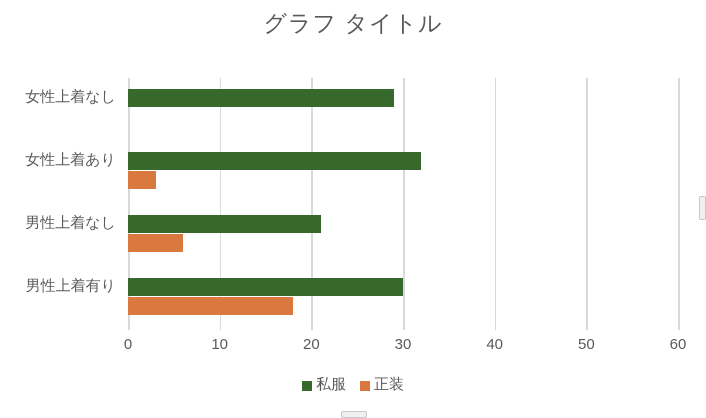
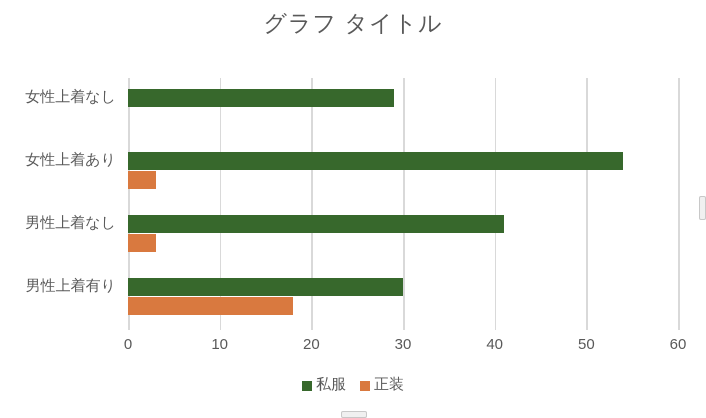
私服/女性上着あり: 32 -> 54
私服/男性上着なし: 21 -> 41
正装/男性上着なし: 6 -> 3
